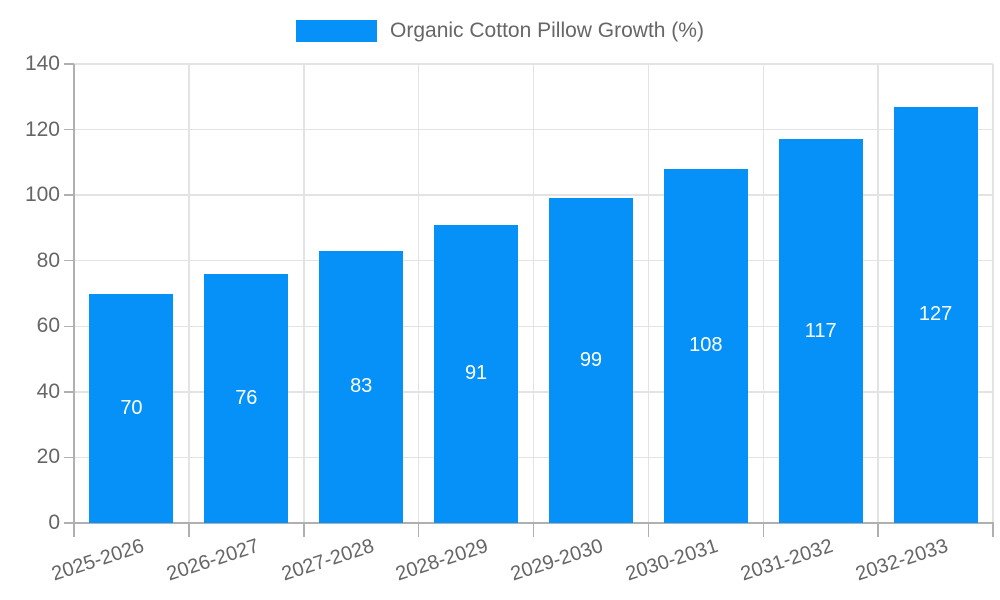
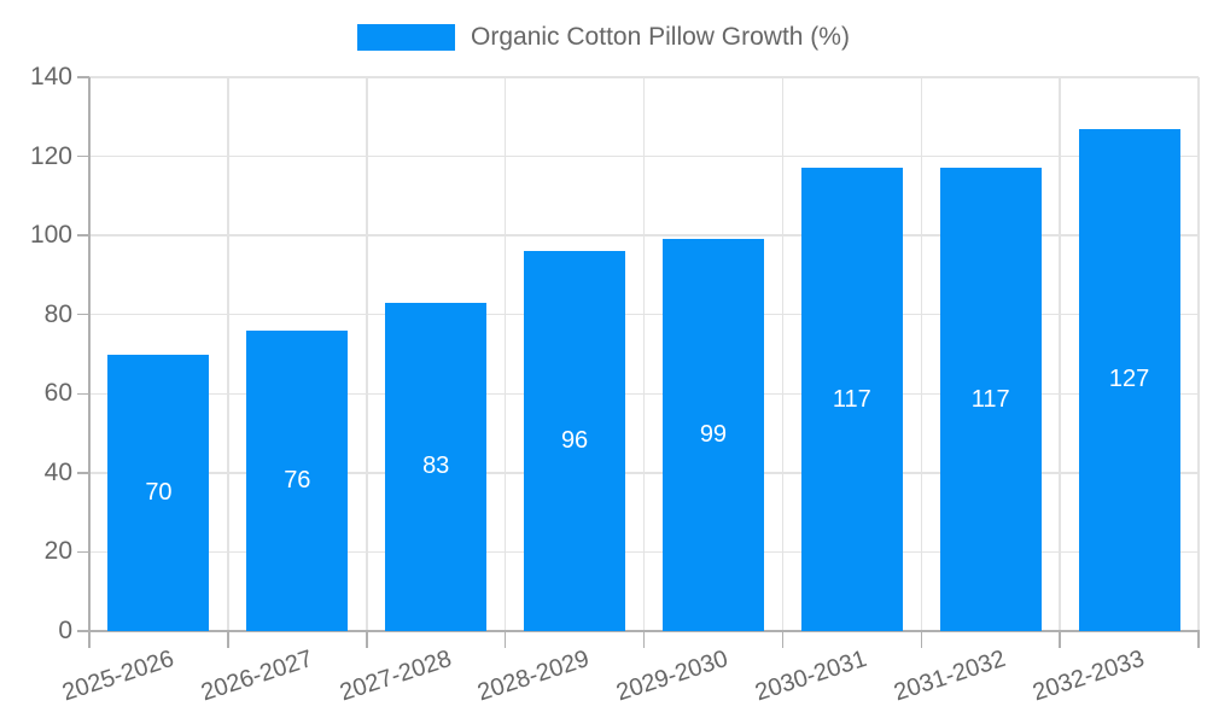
2028-2029: 91 -> 96
2030-2031: 108 -> 117
